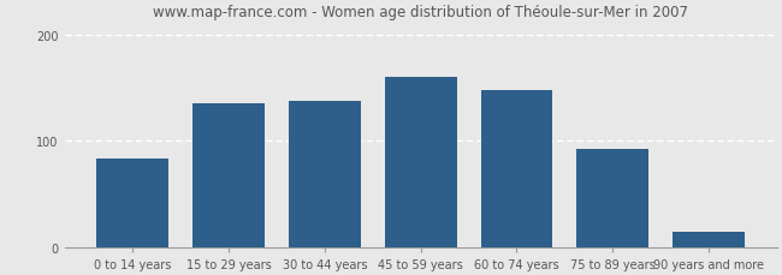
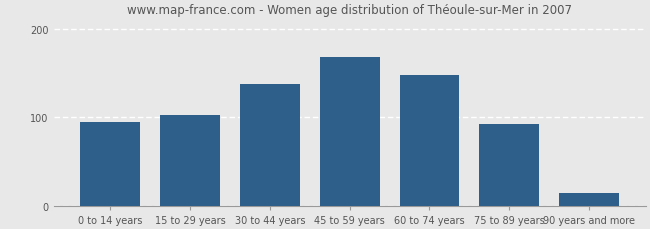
0 to 14 years: 84 -> 95
15 to 29 years: 136 -> 103
45 to 59 years: 160 -> 168
